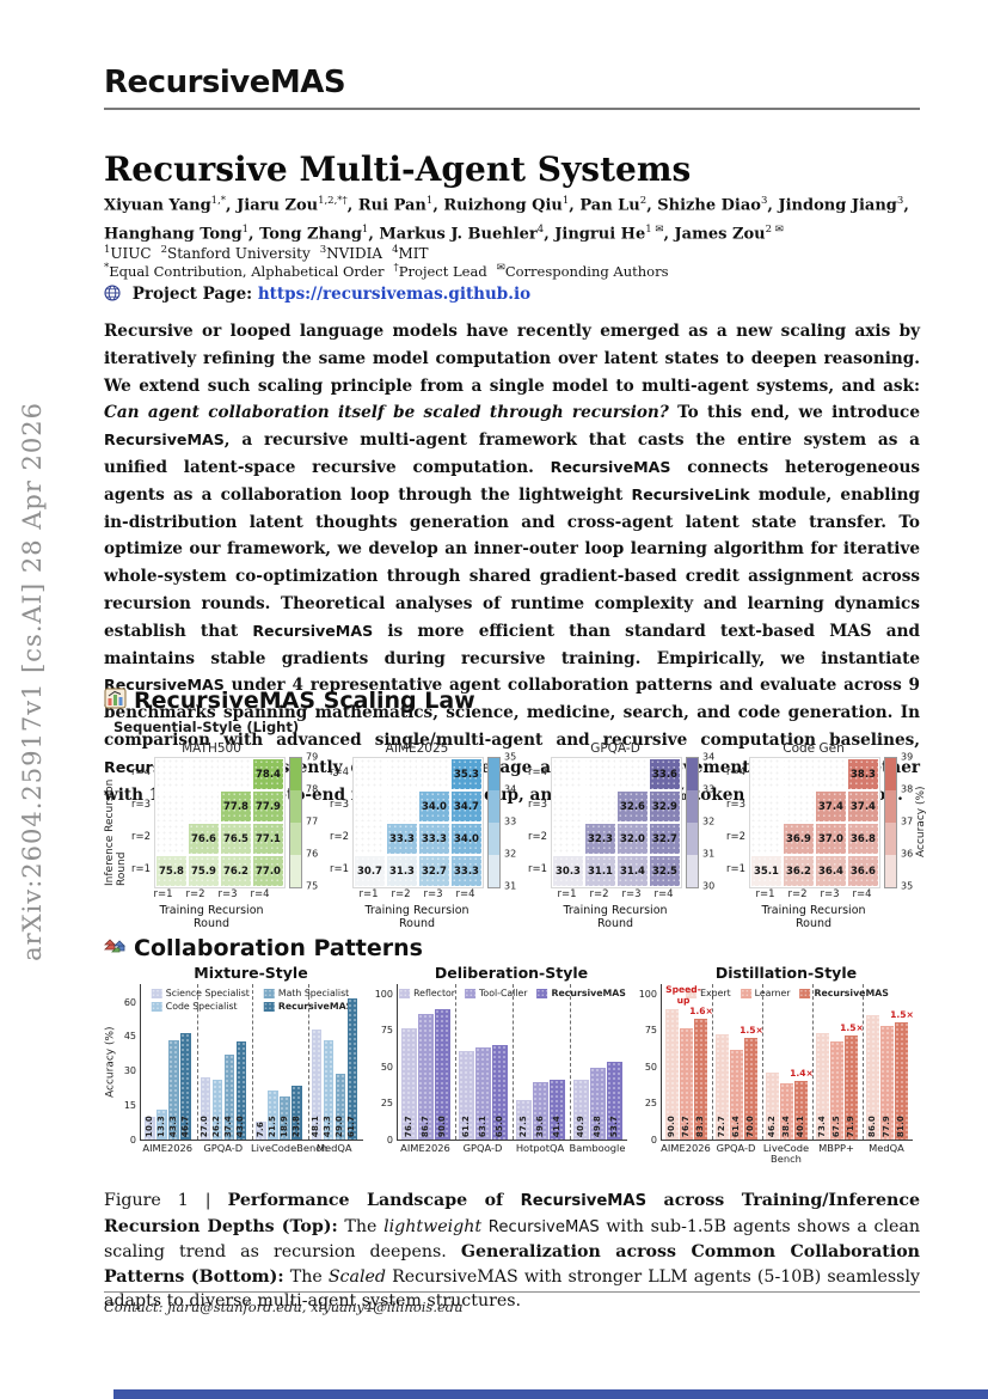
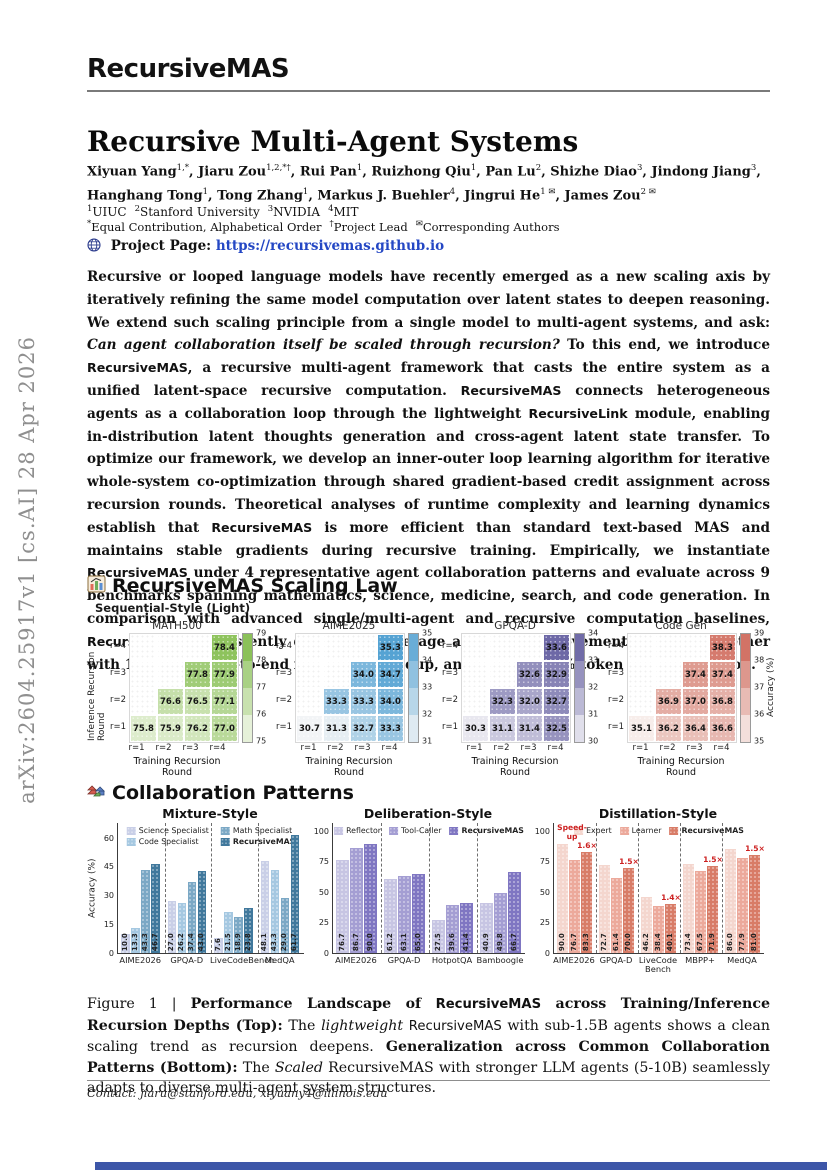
Deliberation-Style/RecursiveMAS/Bamboogle: 53.7 -> 66.7
